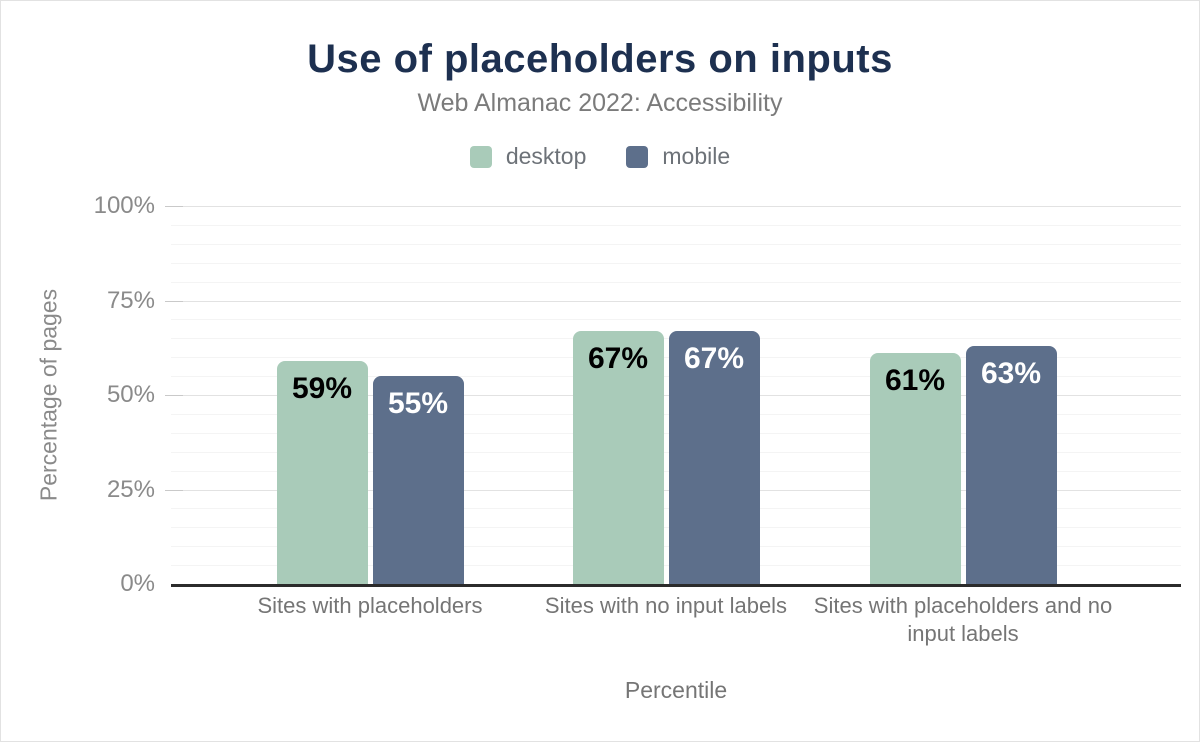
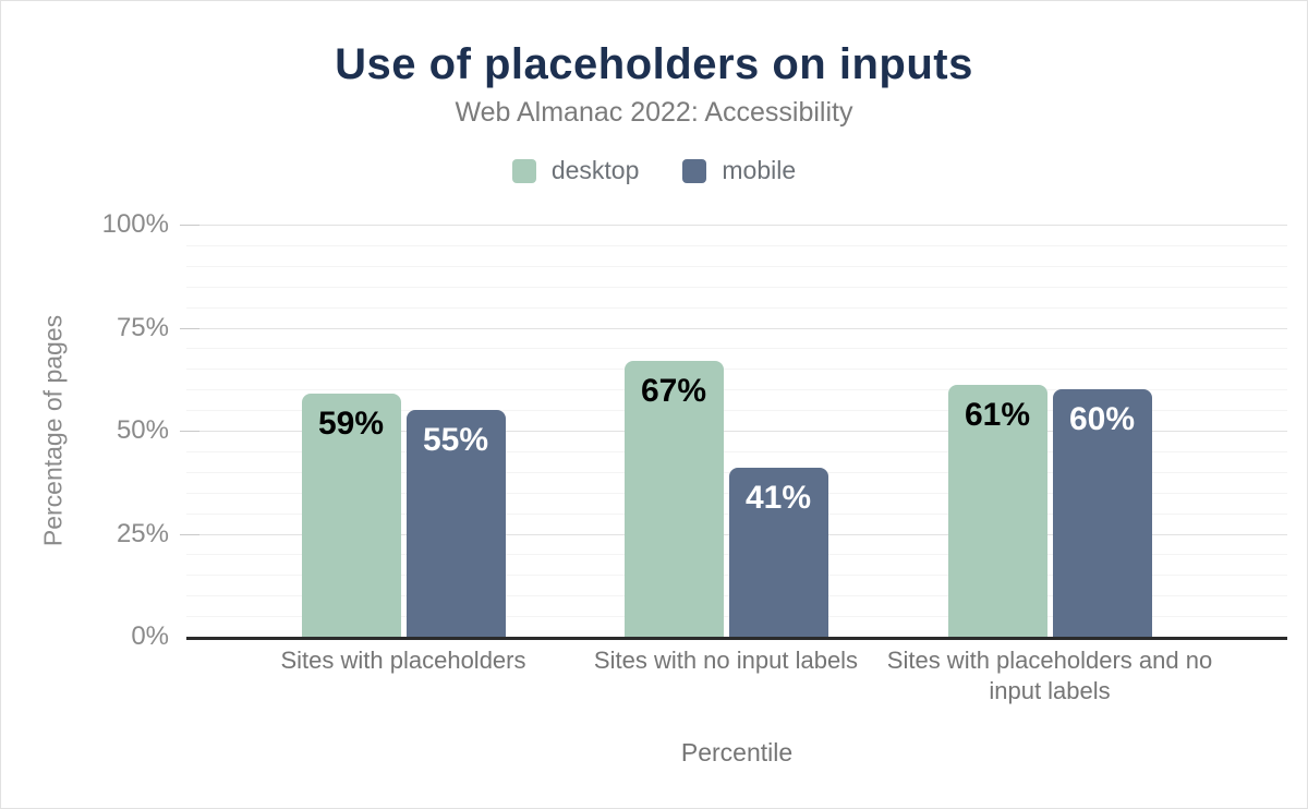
mobile/Sites with no input labels: 67% -> 41%
mobile/Sites with placeholders and no input labels: 63% -> 60%
